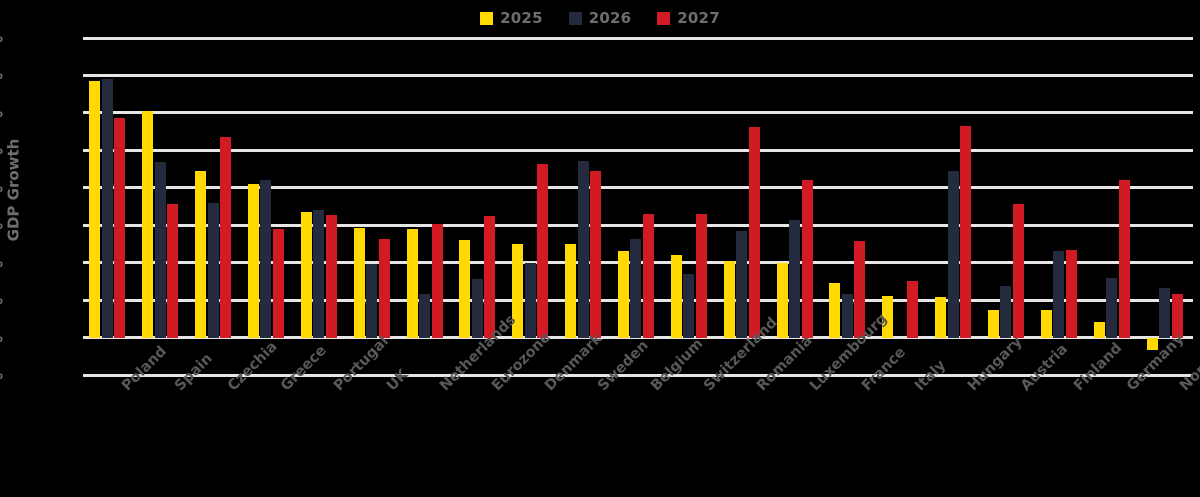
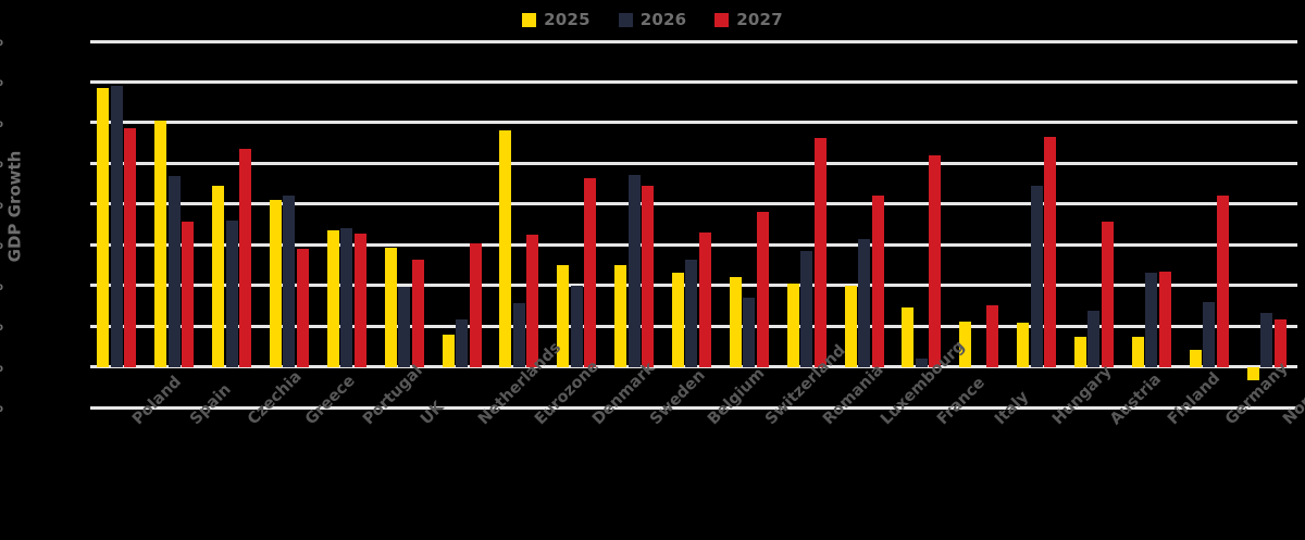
2025/Netherlands: 1.4% -> 0.4%
2025/Eurozone: 1.3% -> 2.9%
2027/Switzerland: 1.6% -> 1.9%
2026/France: 0.6% -> 0.1%
2027/France: 1.3% -> 2.6%
